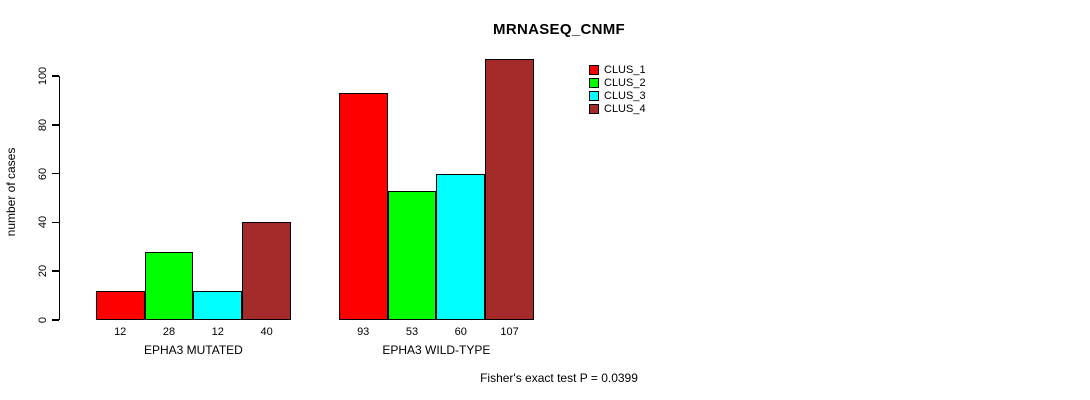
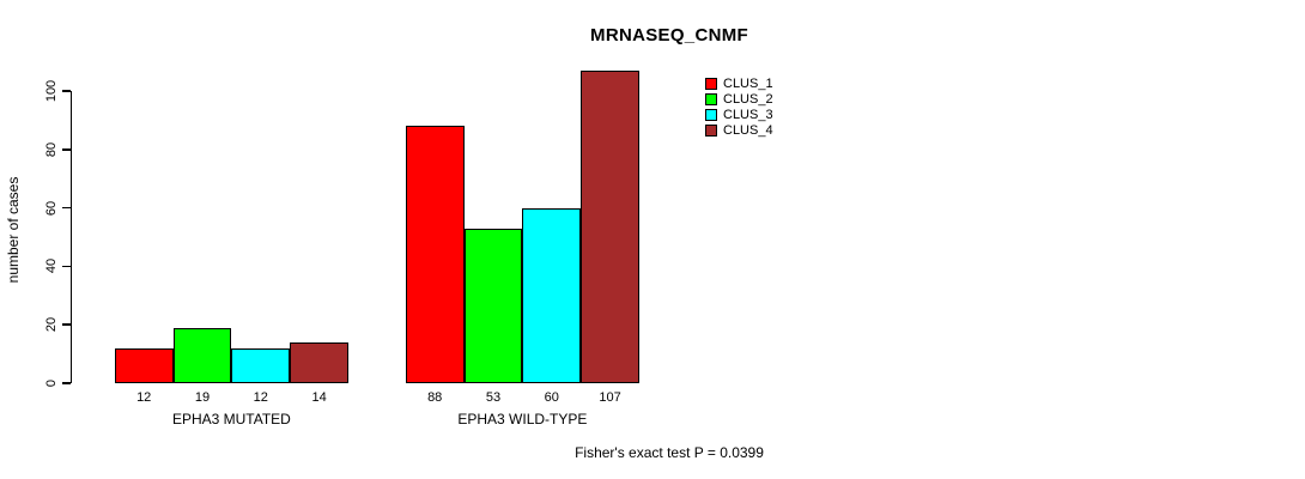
CLUS_2/EPHA3 MUTATED: 28 -> 19
CLUS_4/EPHA3 MUTATED: 40 -> 14
CLUS_1/EPHA3 WILD-TYPE: 93 -> 88
